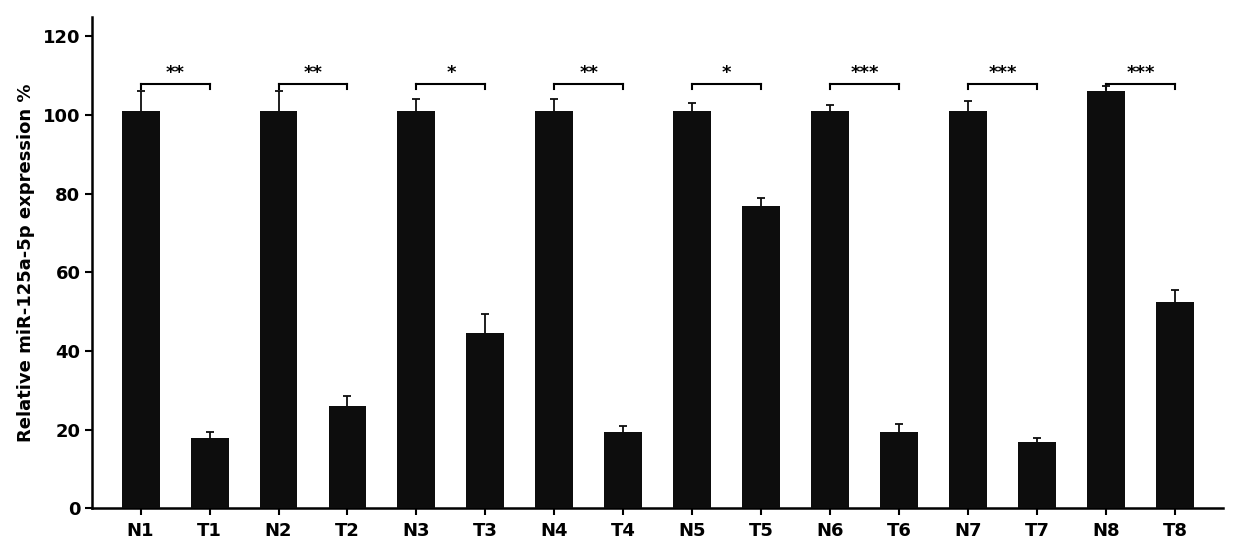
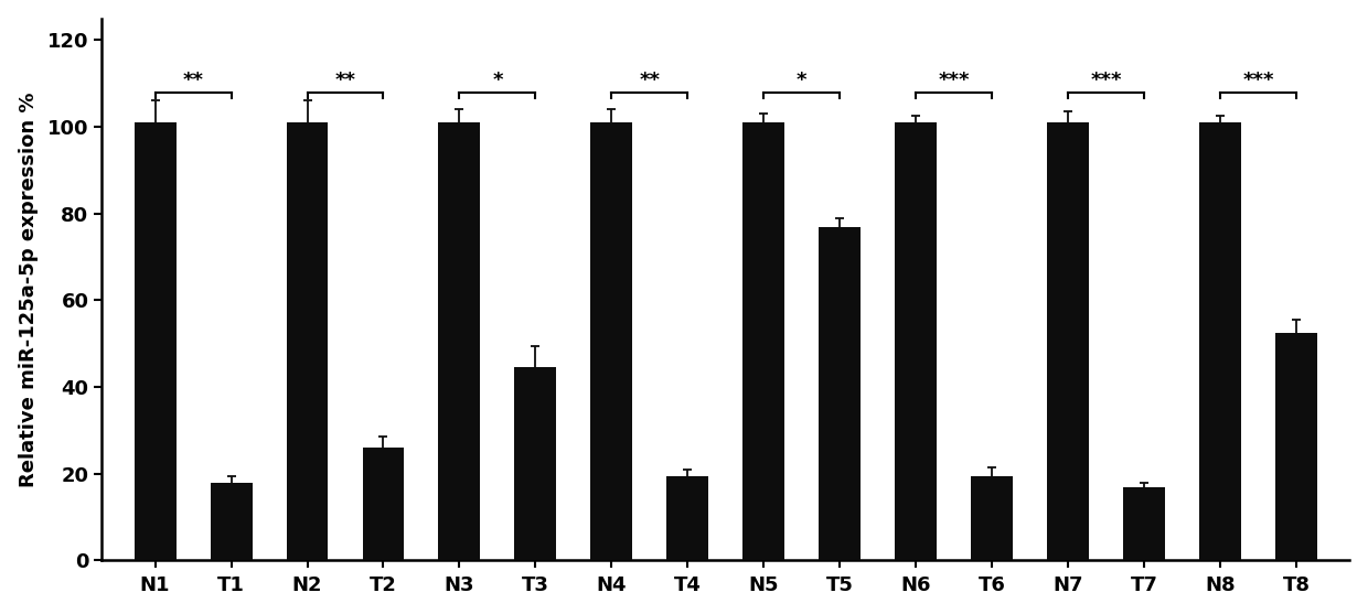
N8: 106.0 -> 101.0
